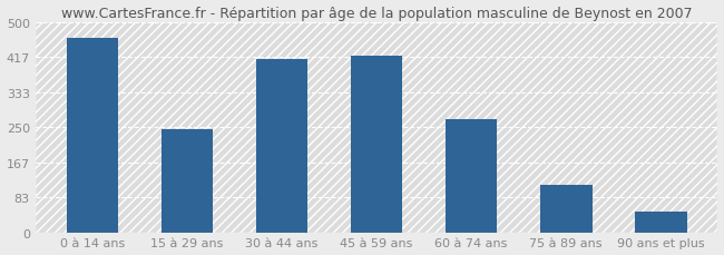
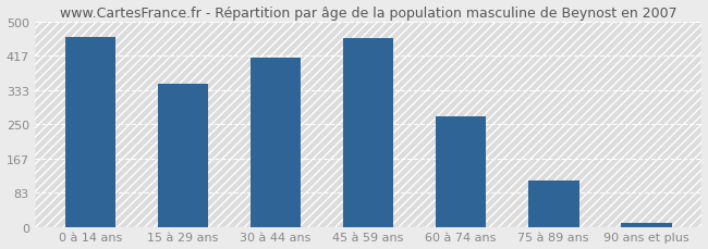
15 à 29 ans: 245 -> 348
45 à 59 ans: 420 -> 460
90 ans et plus: 50 -> 10
